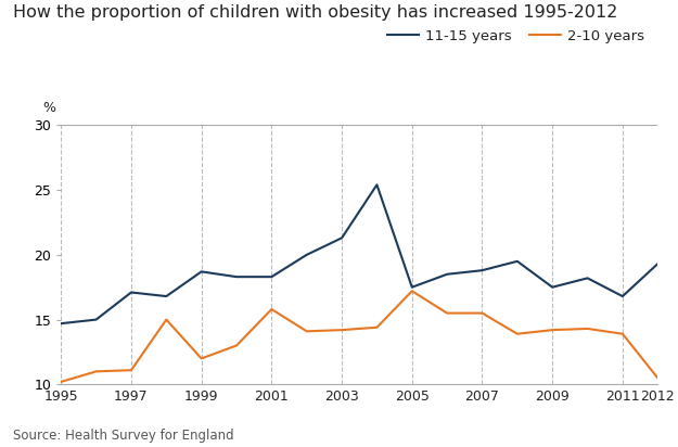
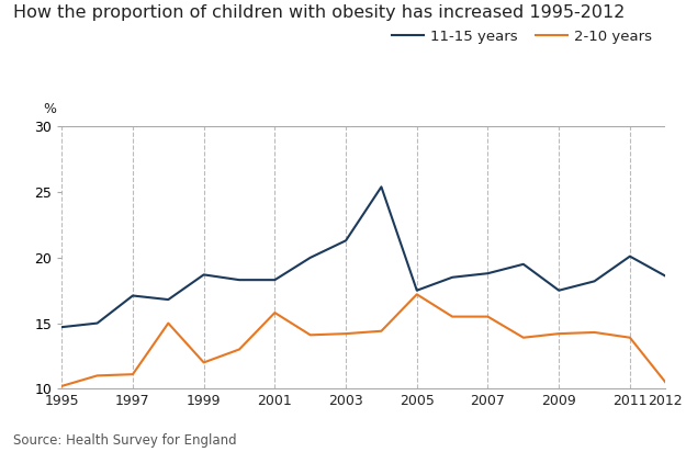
11-15 years/2011: 16.8 -> 20.1
11-15 years/2012: 19.3 -> 18.6
